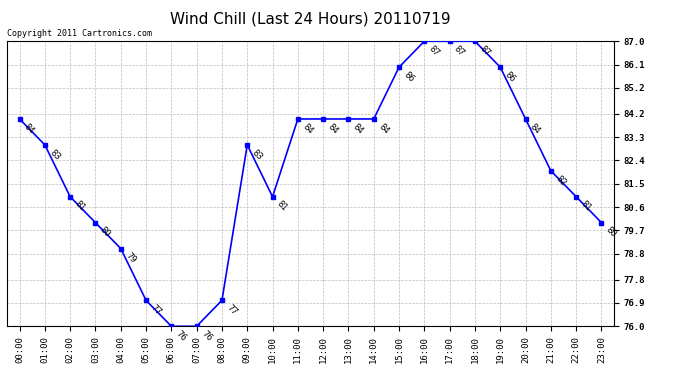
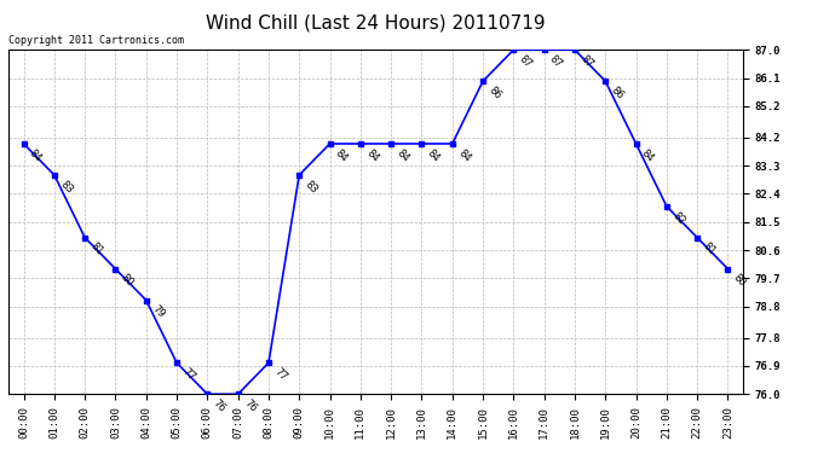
10:00: 81 -> 84
